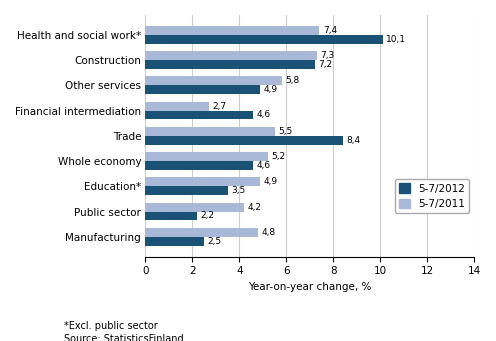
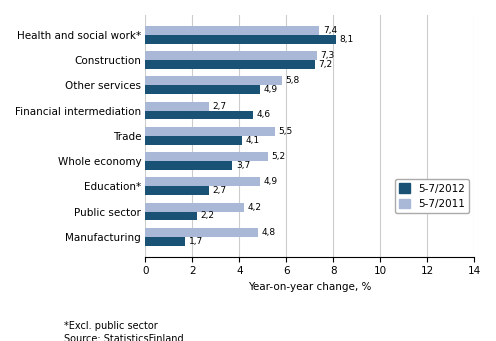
5-7/2012/Health and social work*: 10,1 -> 8,1
5-7/2012/Trade: 8,4 -> 4,1
5-7/2012/Whole economy: 4,6 -> 3,7
5-7/2012/Education*: 3,5 -> 2,7
5-7/2012/Manufacturing: 2,5 -> 1,7
